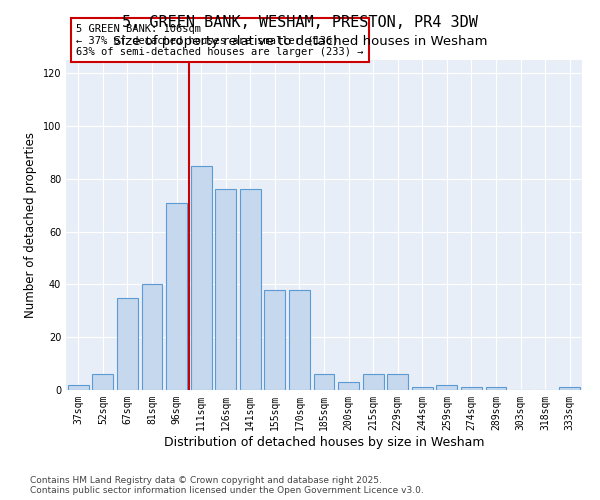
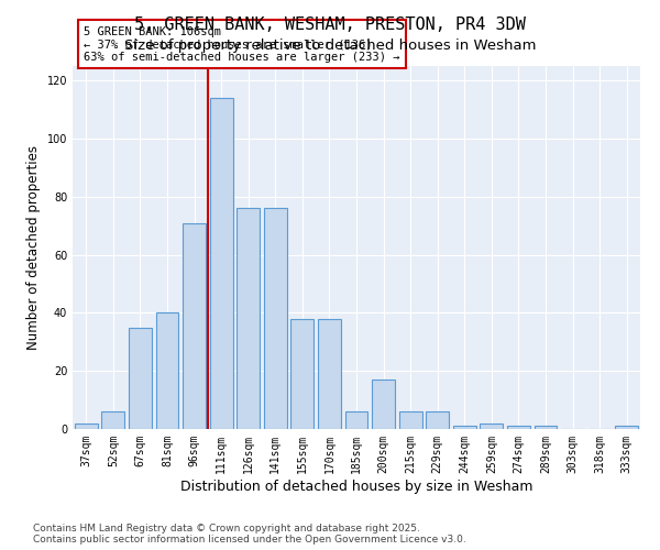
111sqm: 85 -> 114
200sqm: 3 -> 17
